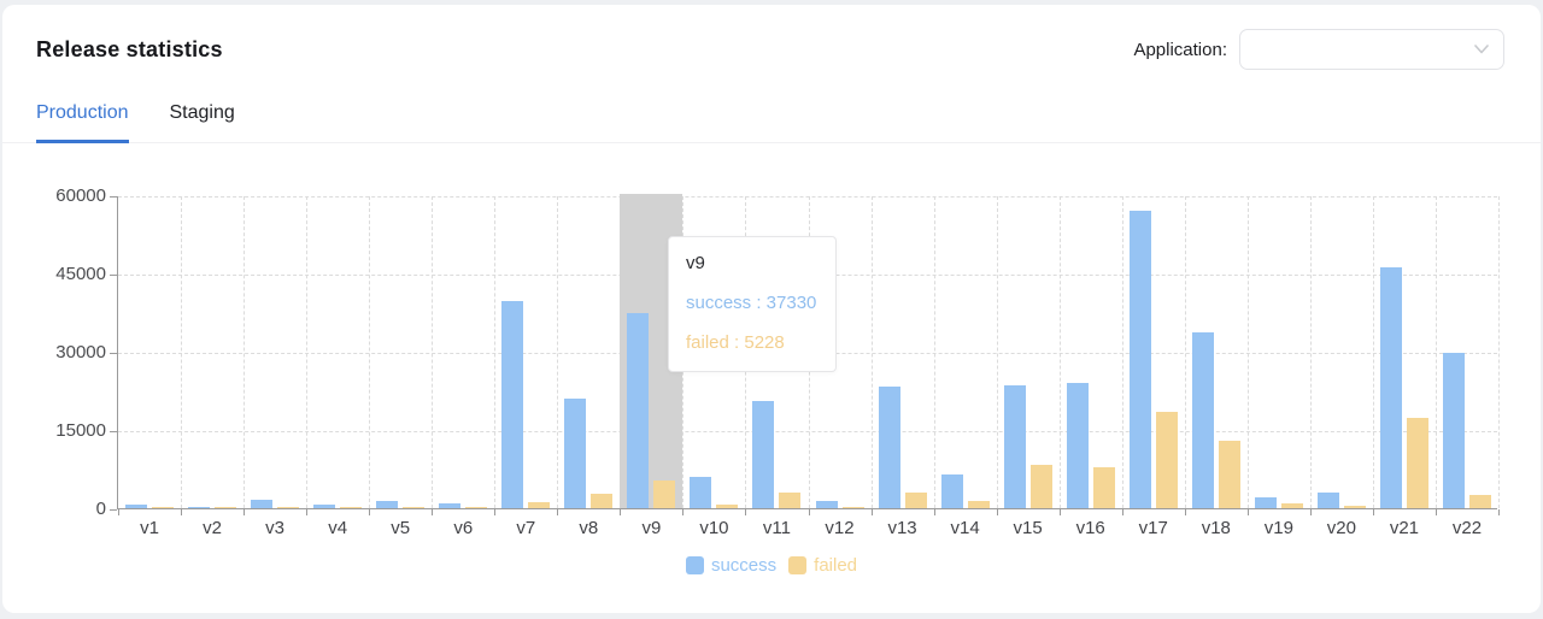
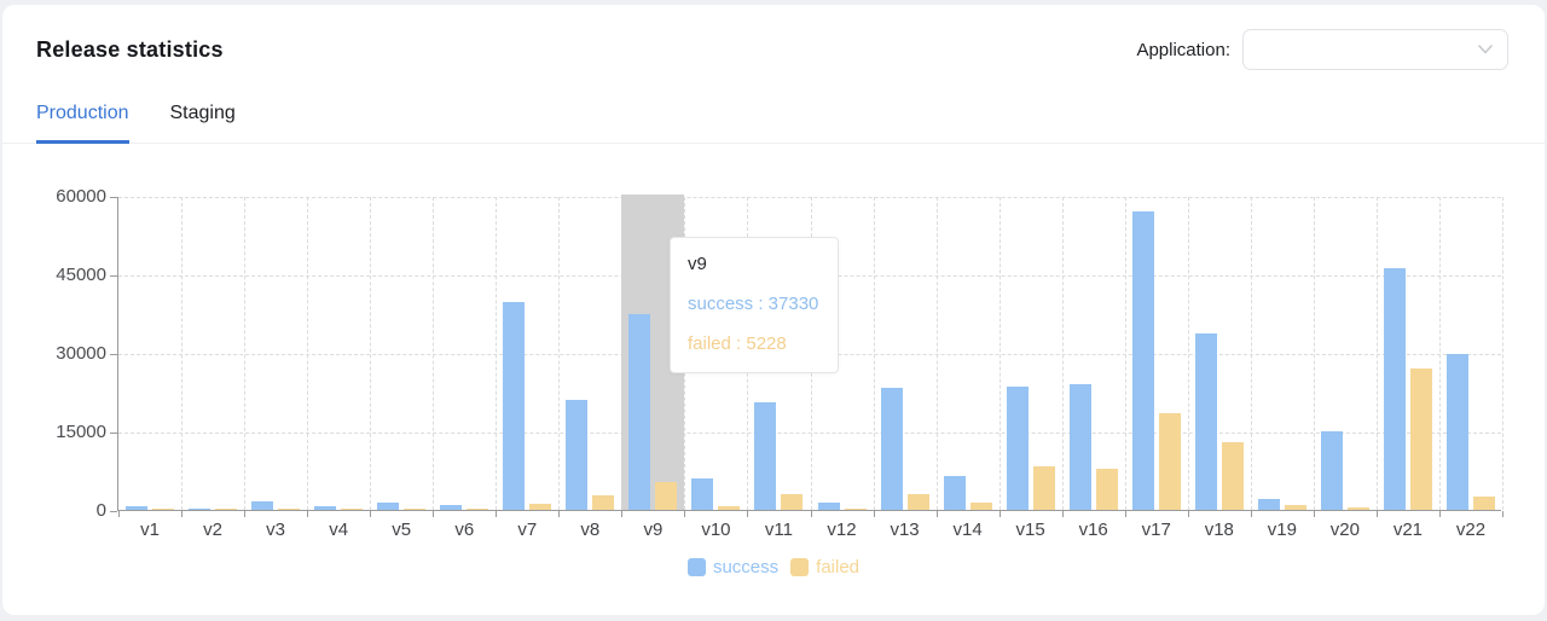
success/v20: 3000 -> 15000
failed/v21: 17000 -> 27000
